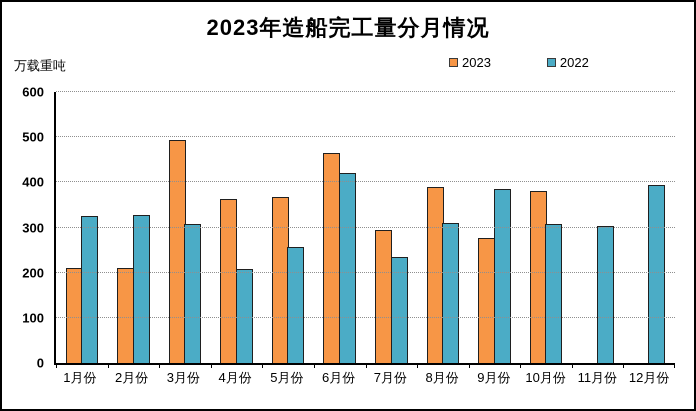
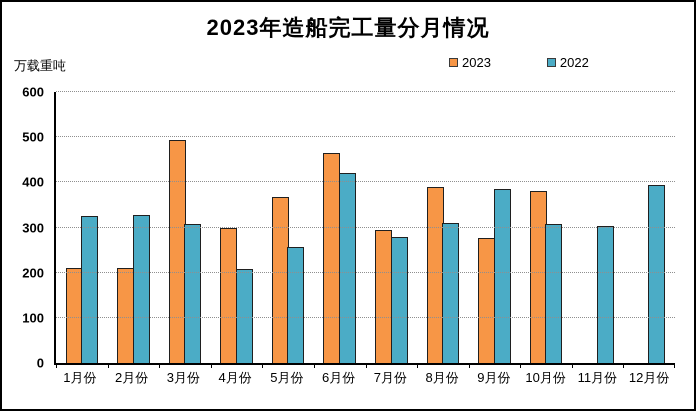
2023/4月份: 360 -> 300
2022/7月份: 230 -> 280
